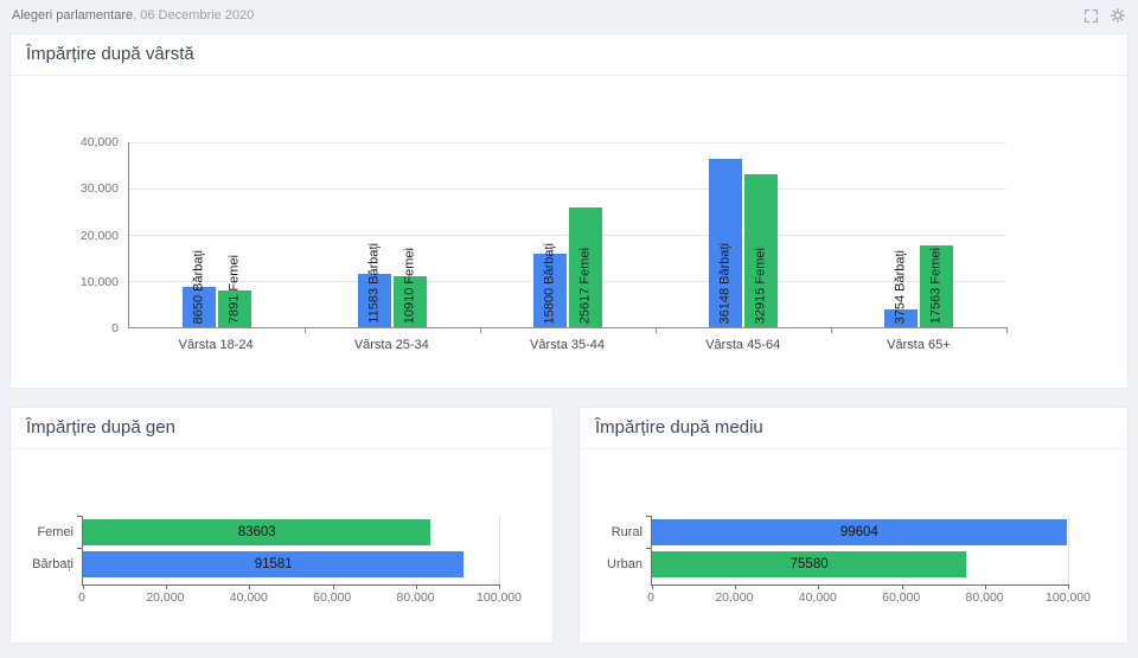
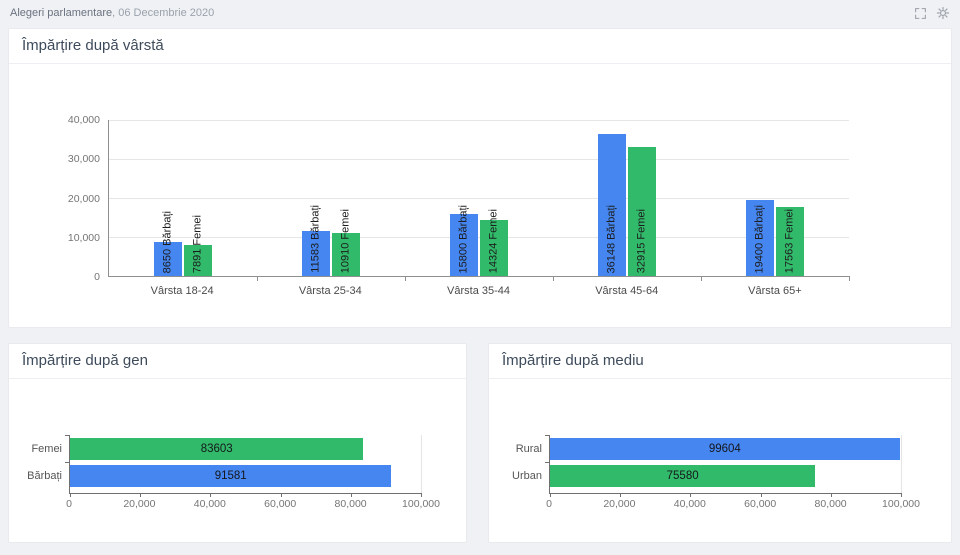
Împărțire după vârstă/Femei/Vârsta 35-44: 25617 -> 14324
Împărțire după vârstă/Bărbați/Vârsta 65+: 3754 -> 19400
